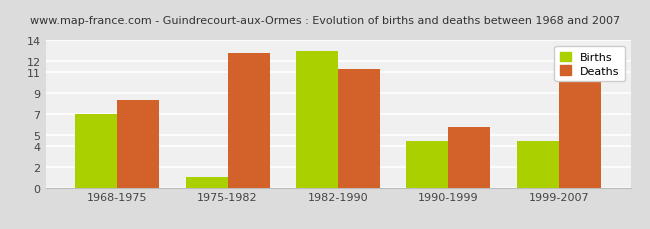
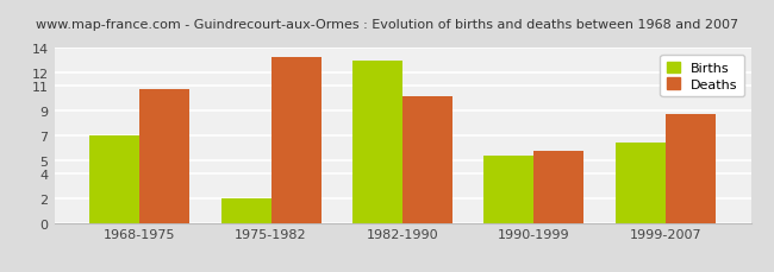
Deaths/1968-1975: 8.3 -> 10.7
Births/1975-1982: 1.0 -> 2.0
Deaths/1975-1982: 12.8 -> 13.3
Deaths/1982-1990: 11.3 -> 10.1
Births/1990-1999: 4.4 -> 5.4
Births/1999-2007: 4.4 -> 6.4
Deaths/1999-2007: 10.3 -> 8.7
